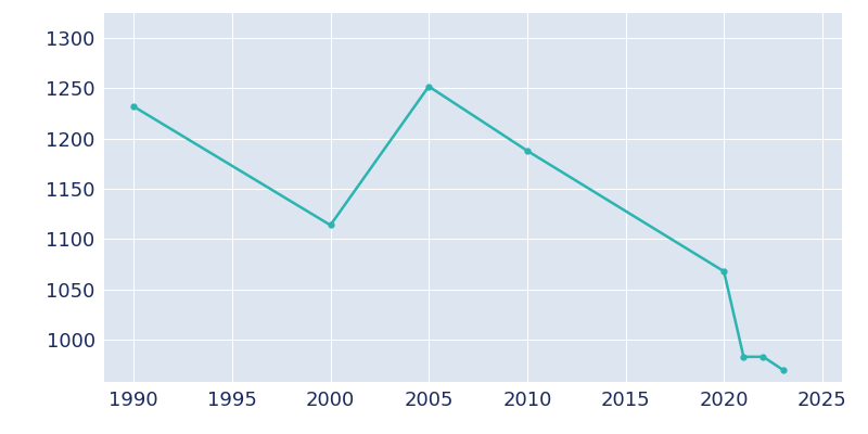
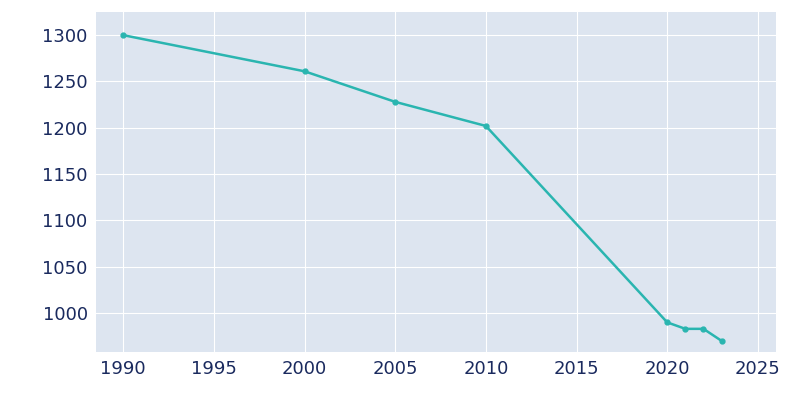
1990: 1232 -> 1300
2000: 1114 -> 1261
2005: 1252 -> 1228
2010: 1188 -> 1202
2020: 1068 -> 990
